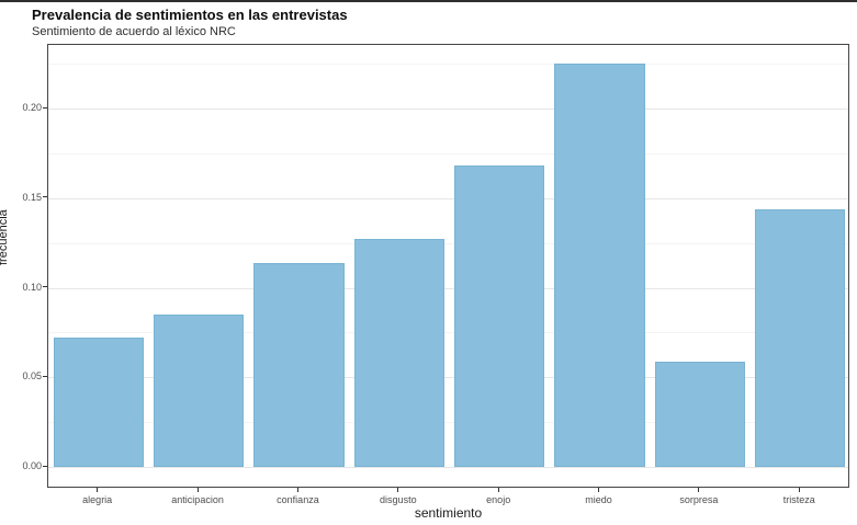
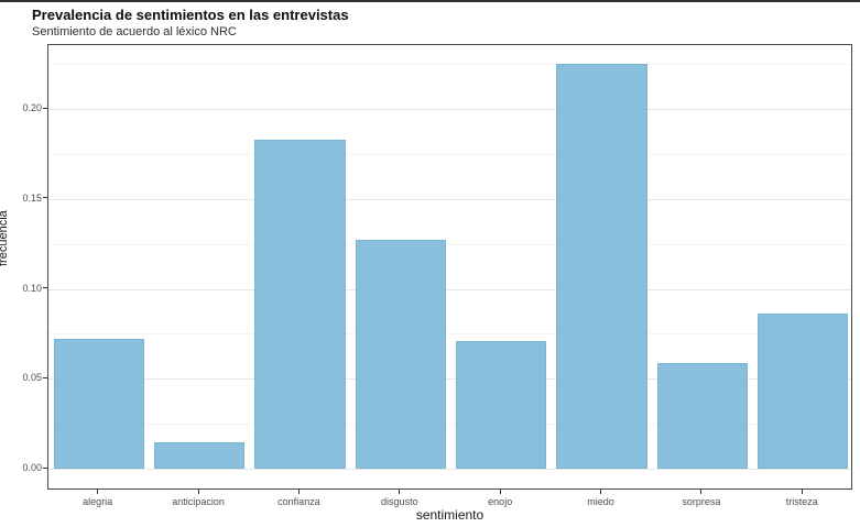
anticipacion: 0.085 -> 0.015
confianza: 0.114 -> 0.183
enojo: 0.168 -> 0.071
tristeza: 0.144 -> 0.086
